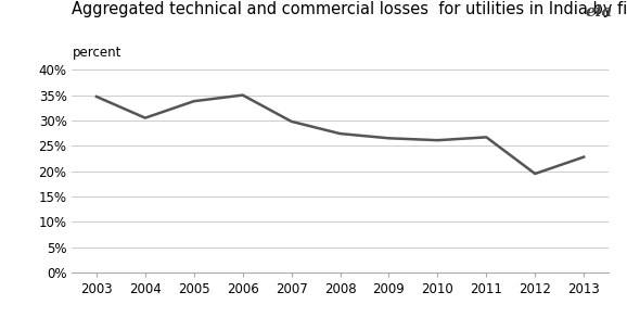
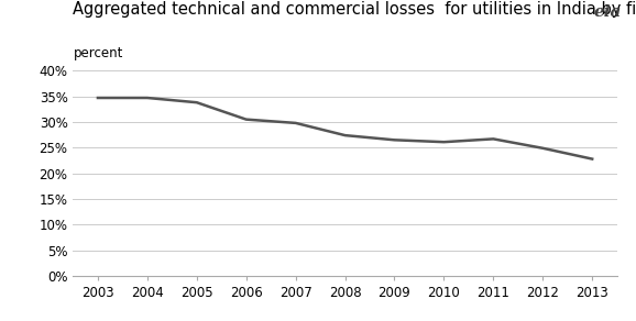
2004: 30.5% -> 34.7%
2006: 35.0% -> 30.5%
2012: 19.5% -> 24.9%
